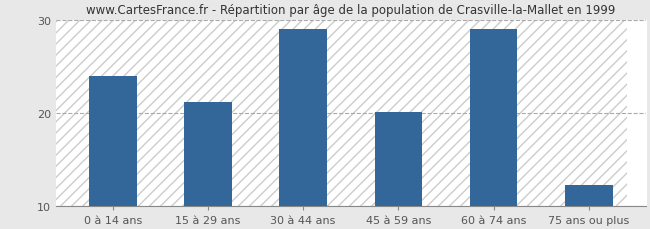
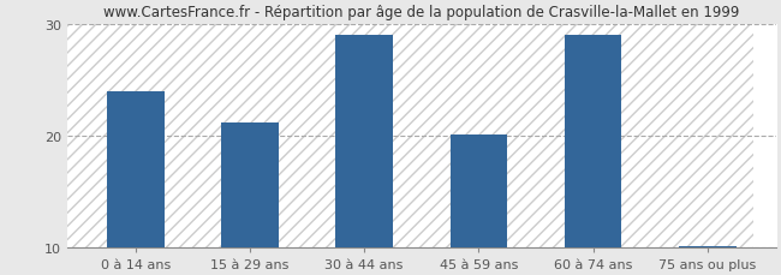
75 ans ou plus: 12.2 -> 10.1
